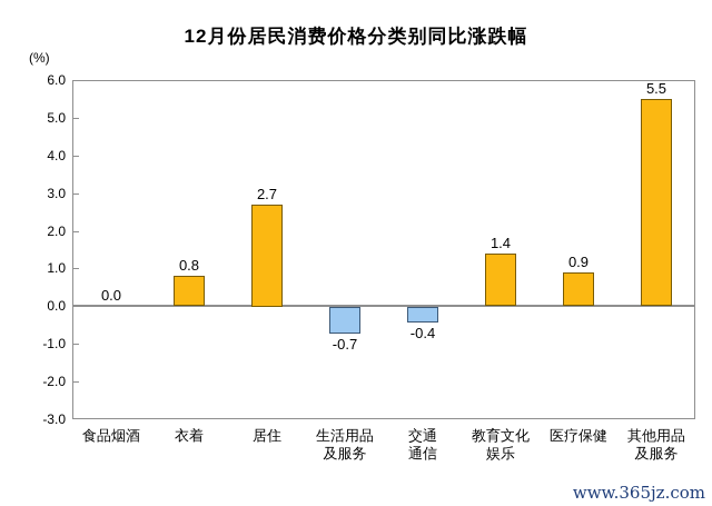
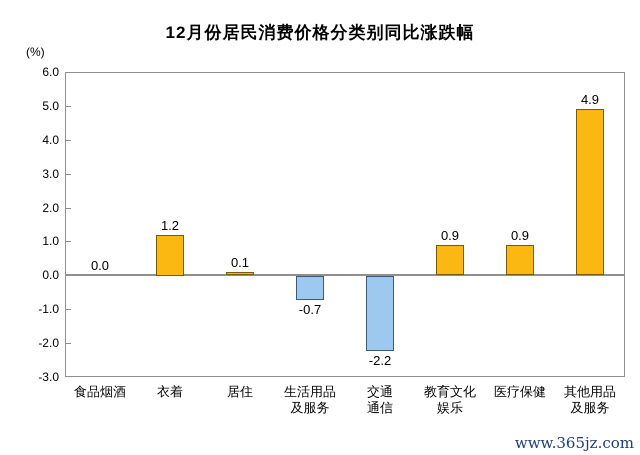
衣着: 0.8 -> 1.2
居住: 2.7 -> 0.1
交通通信: -0.4 -> -2.2
教育文化娱乐: 1.4 -> 0.9
其他用品及服务: 5.5 -> 4.9
